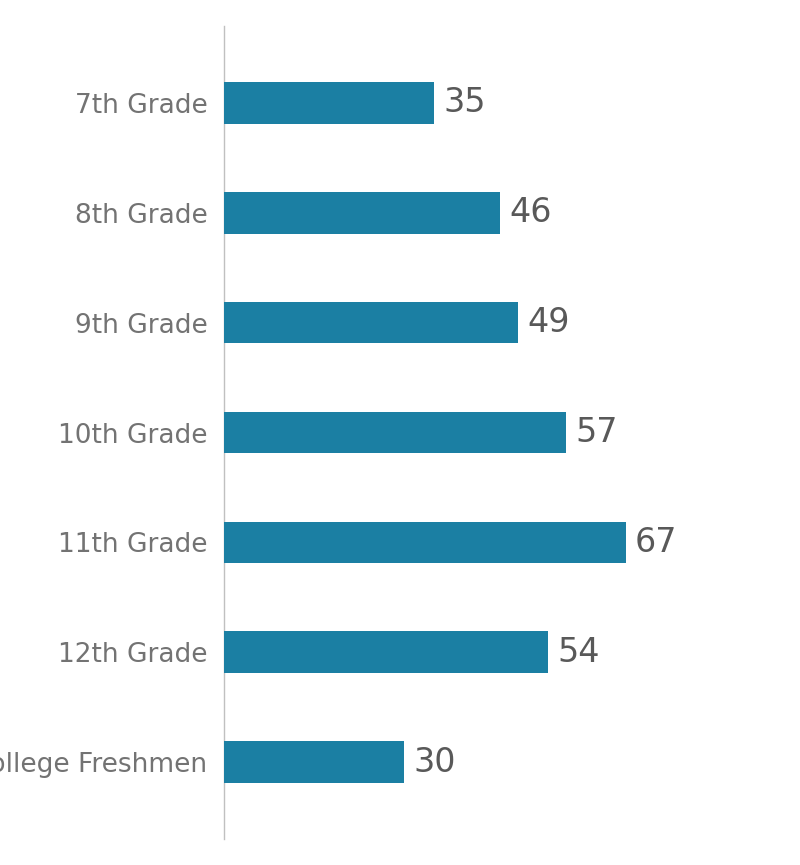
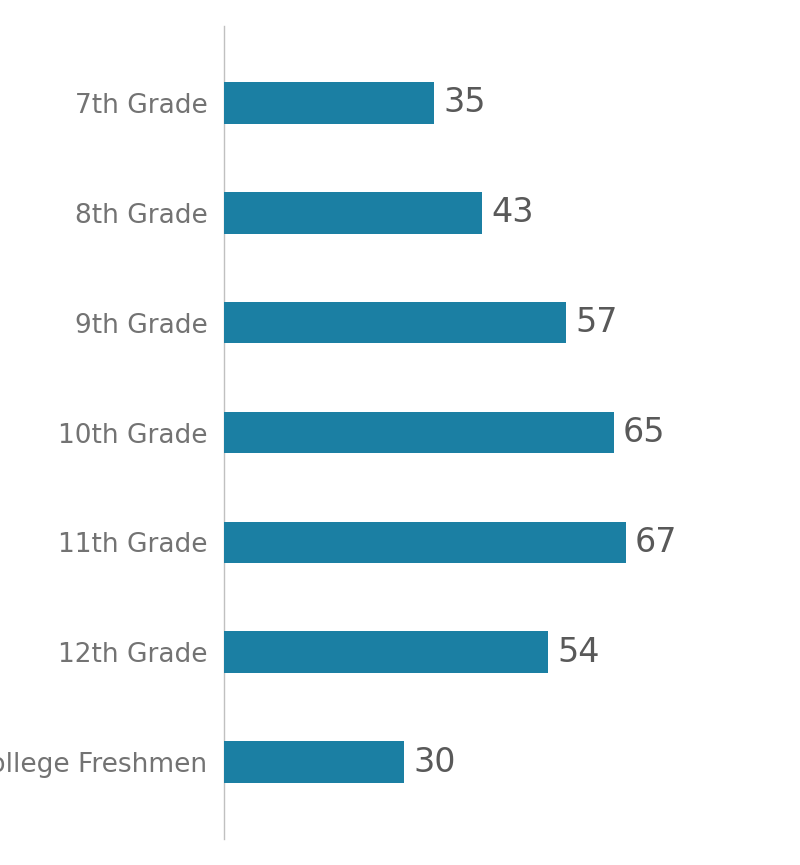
8th Grade: 46 -> 43
9th Grade: 49 -> 57
10th Grade: 57 -> 65
